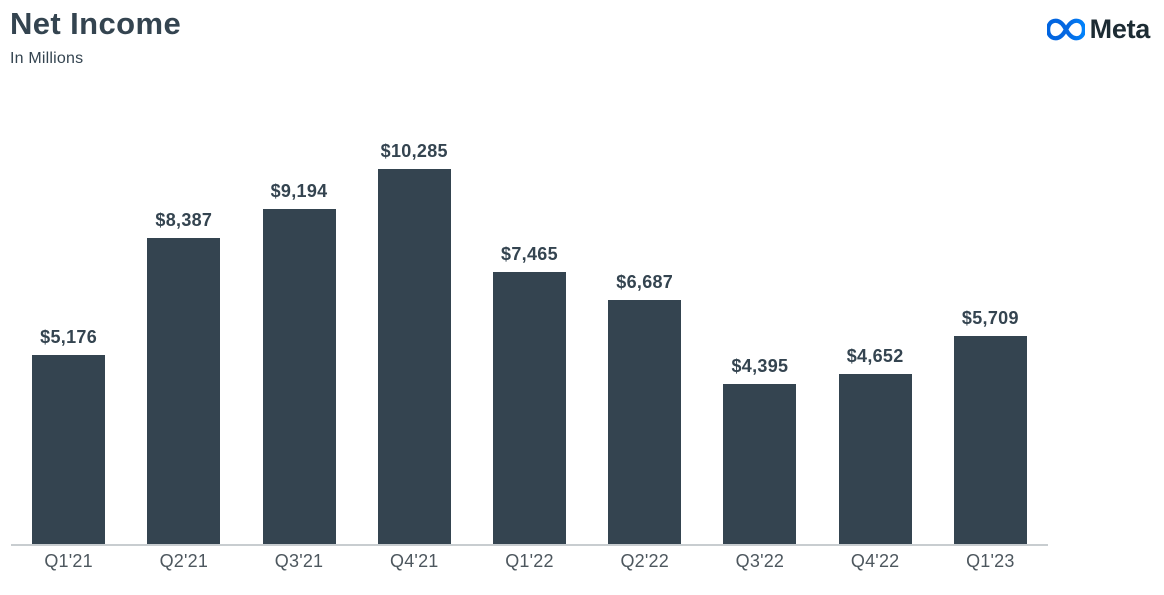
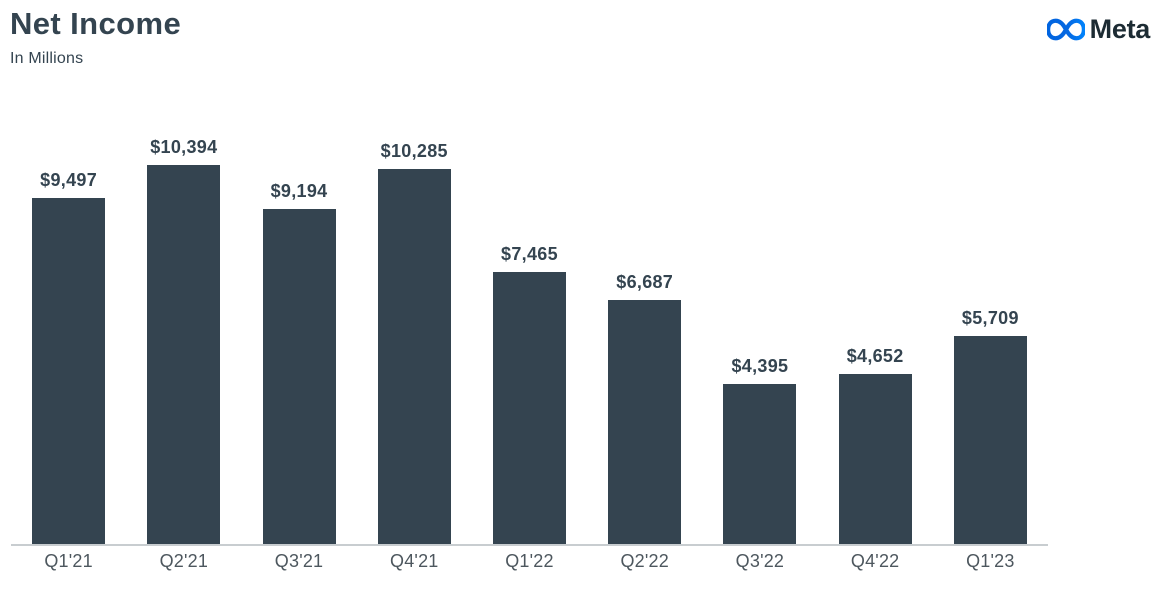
Q1'21: $5,176 -> $9,497
Q2'21: $8,387 -> $10,394
